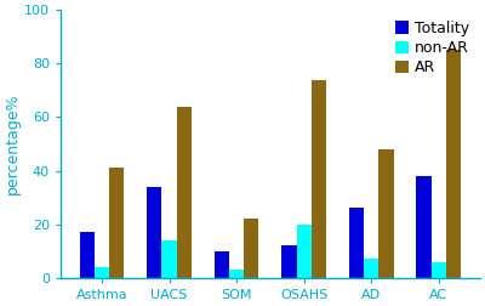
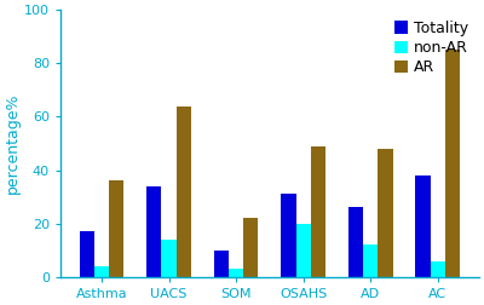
AR/Asthma: 41 -> 36
Totality/OSAHS: 12 -> 31
AR/OSAHS: 74 -> 49
non-AR/AD: 7 -> 12
